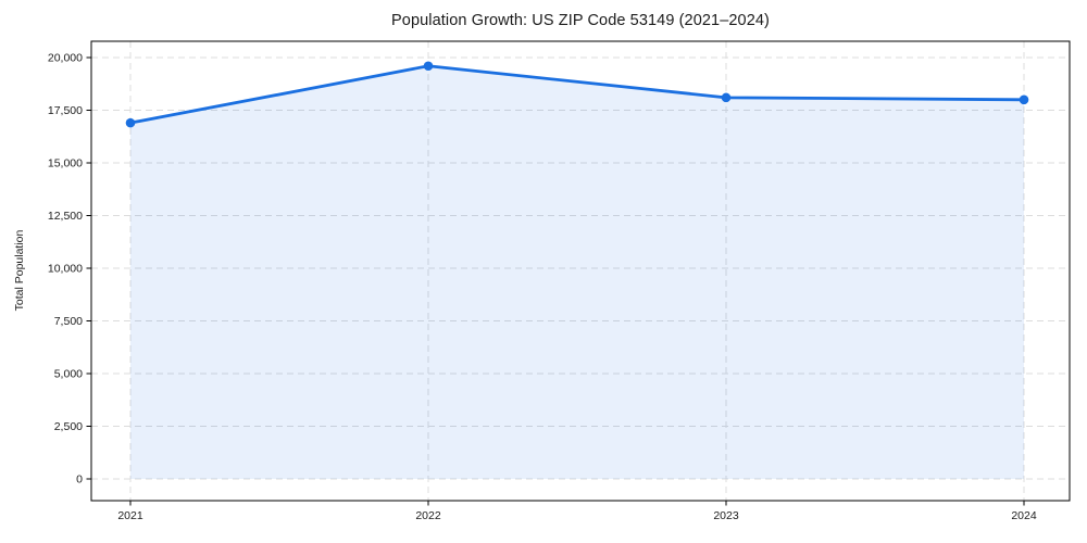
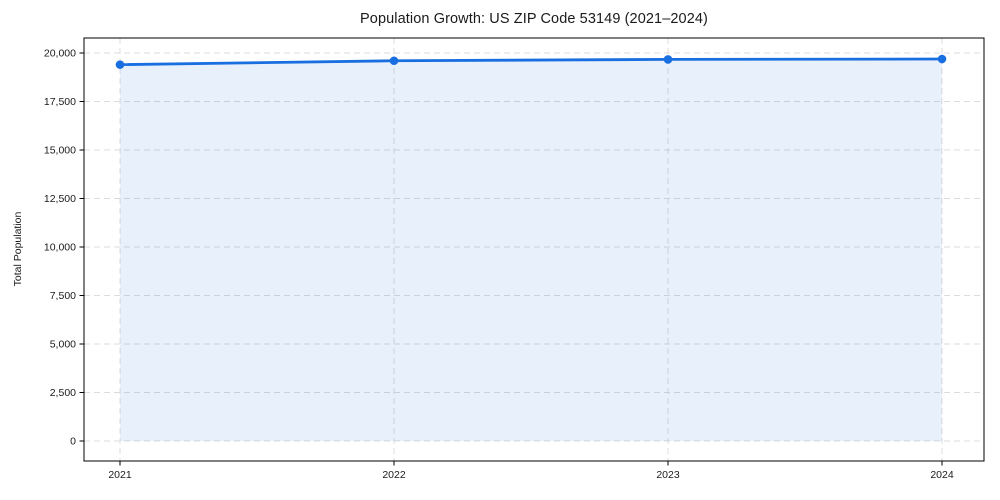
2021: 16900 -> 19400
2023: 18100 -> 19700
2024: 18000 -> 19700
